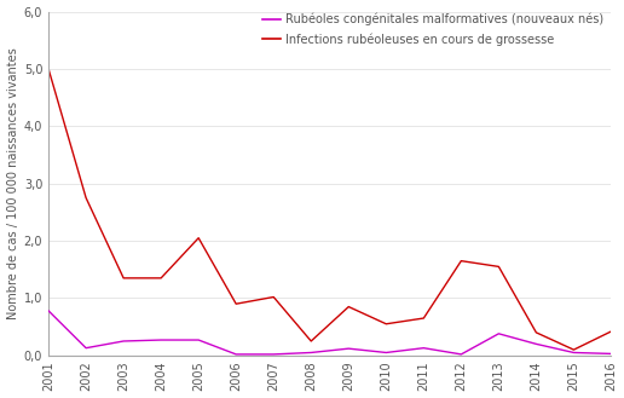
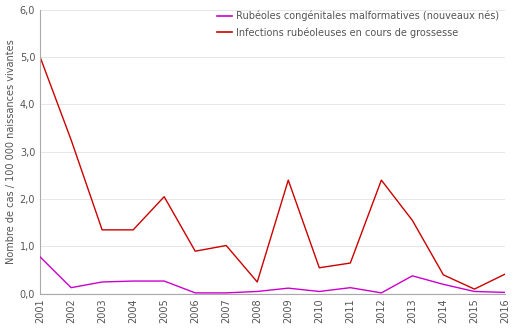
Infections rubéoleuses en cours de grossesse/2002: 2,75 -> 3,25
Infections rubéoleuses en cours de grossesse/2009: 0,85 -> 2,40
Infections rubéoleuses en cours de grossesse/2012: 1,65 -> 2,40
